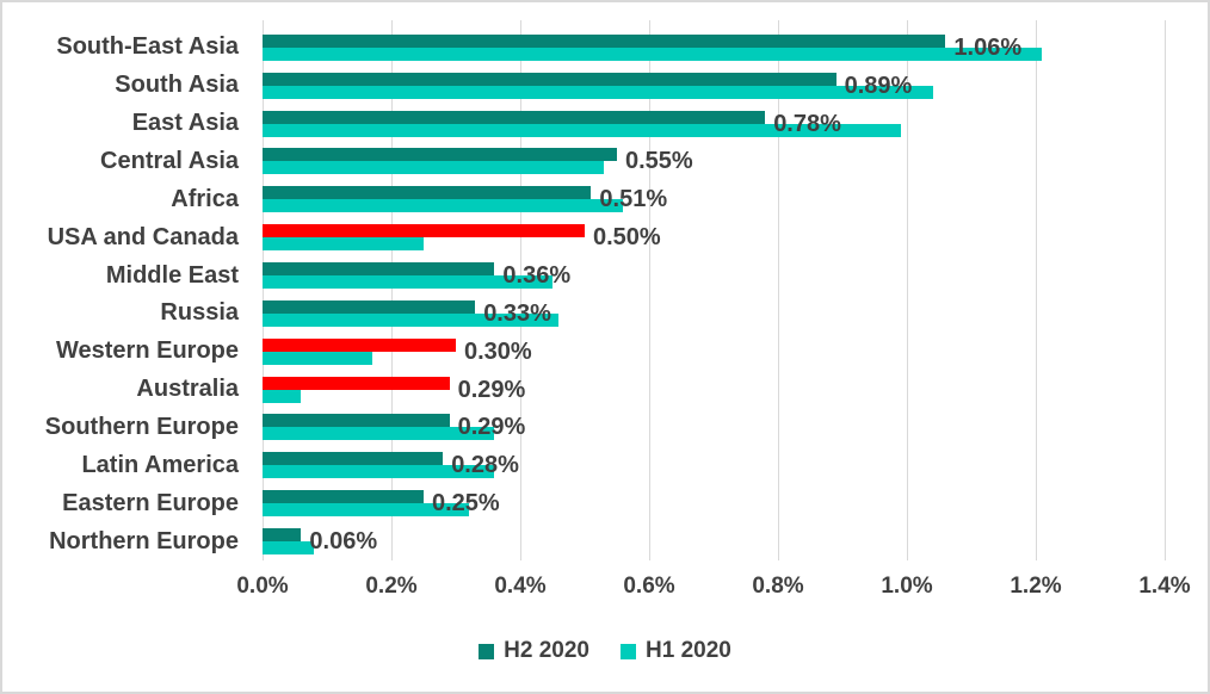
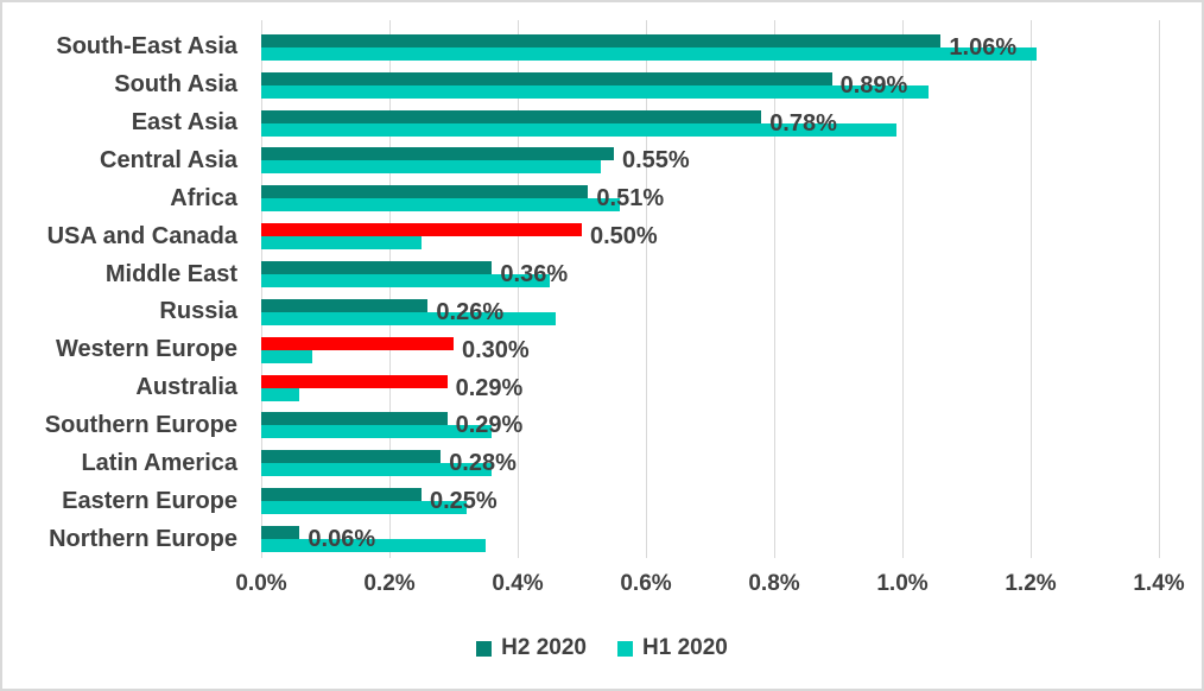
H2 2020/Russia: 0.33% -> 0.26%
H1 2020/Western Europe: 0.17% -> 0.08%
H1 2020/Northern Europe: 0.08% -> 0.35%
